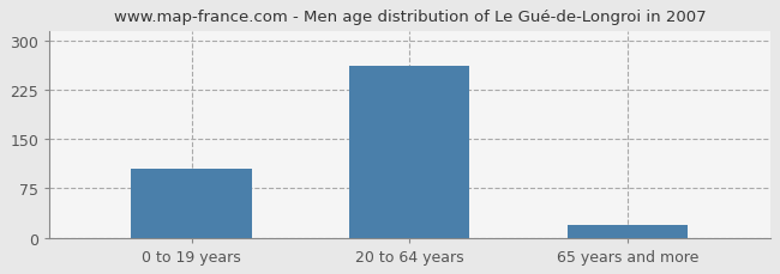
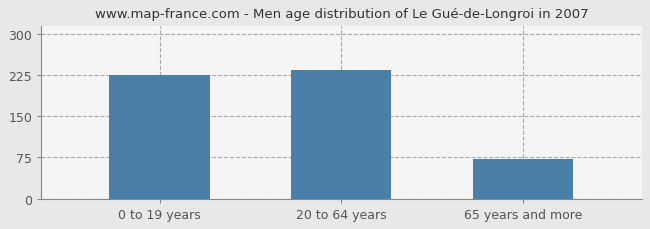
0 to 19 years: 105 -> 226
20 to 64 years: 262 -> 234
65 years and more: 20 -> 72
